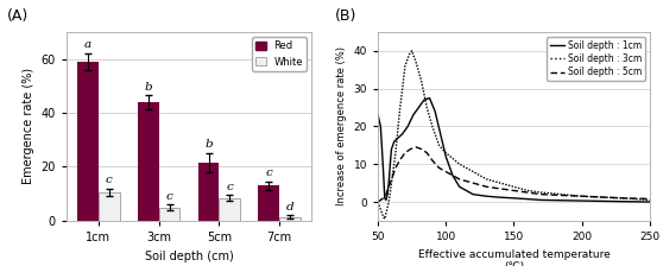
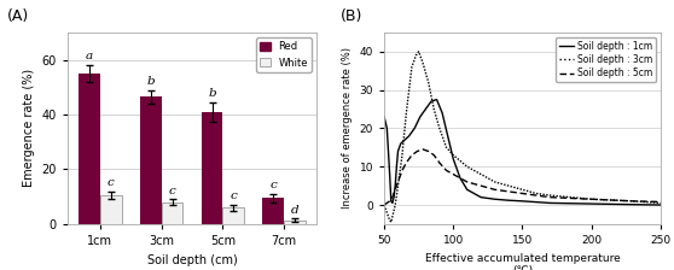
Red/1cm: 59.0 -> 55.0
Red/3cm: 44.0 -> 46.5
White/3cm: 5.0 -> 8.0
Red/5cm: 21.5 -> 41.0
White/5cm: 8.5 -> 6.0
Red/7cm: 13.0 -> 9.5
